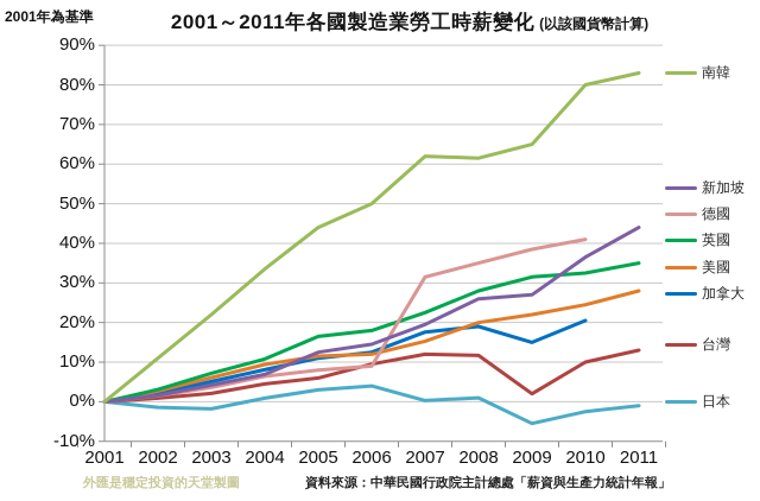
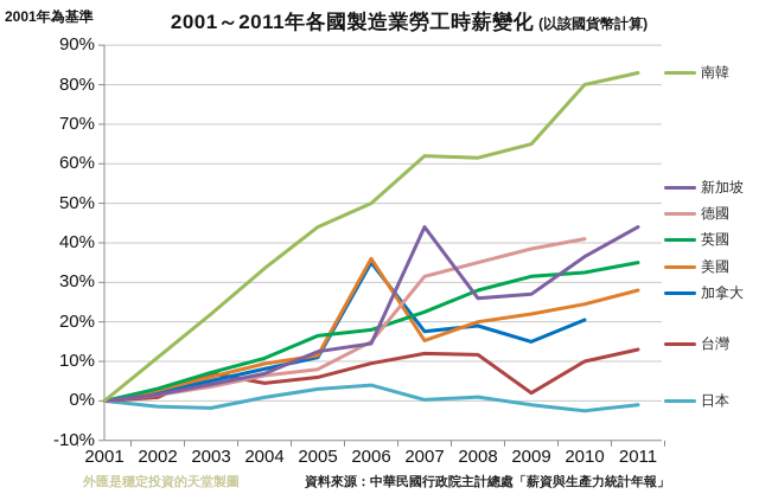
台灣/2003: 2% -> 7%
德國/2006: 9% -> 15%
美國/2006: 12% -> 36%
加拿大/2006: 12% -> 35%
新加坡/2007: 20% -> 44%
日本/2009: -6% -> -1%
